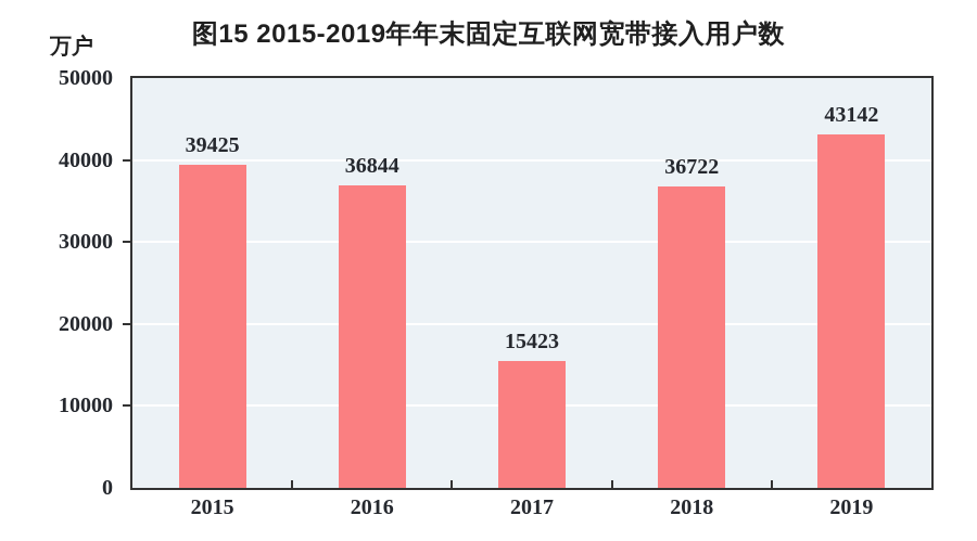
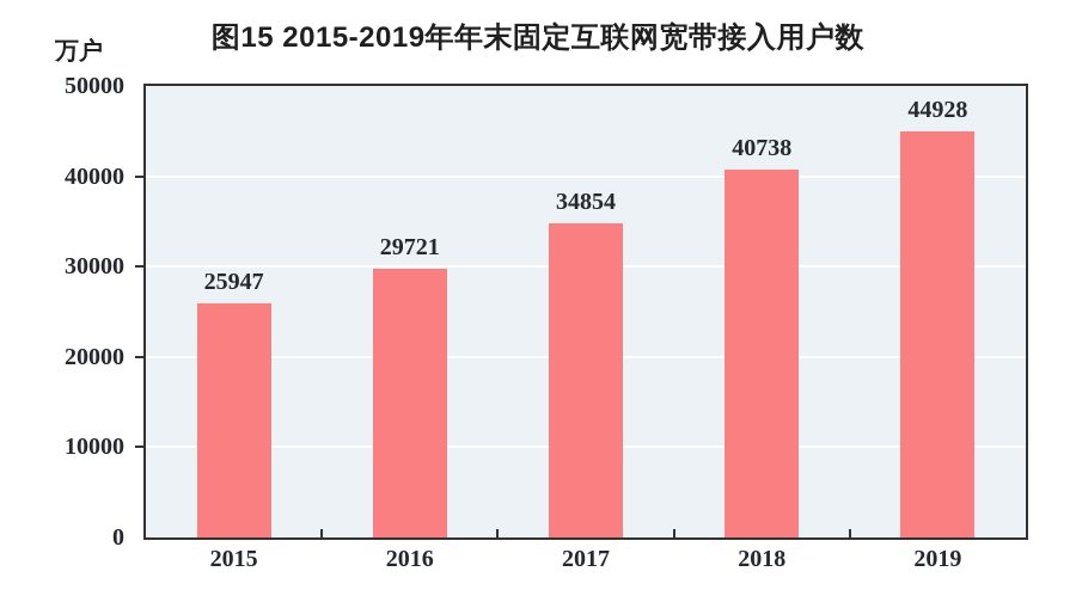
2015: 39425 -> 25947
2016: 36844 -> 29721
2017: 15423 -> 34854
2018: 36722 -> 40738
2019: 43142 -> 44928
